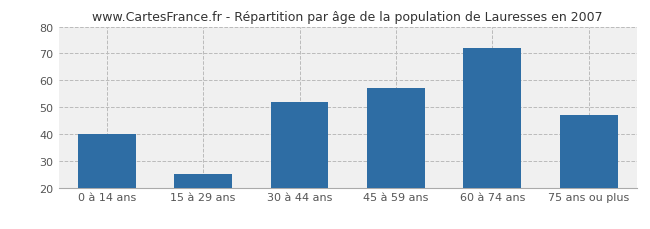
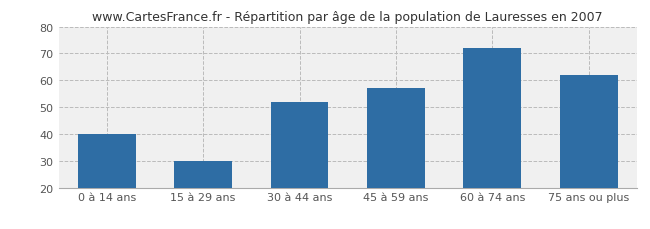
15 à 29 ans: 25 -> 30
75 ans ou plus: 47 -> 62
